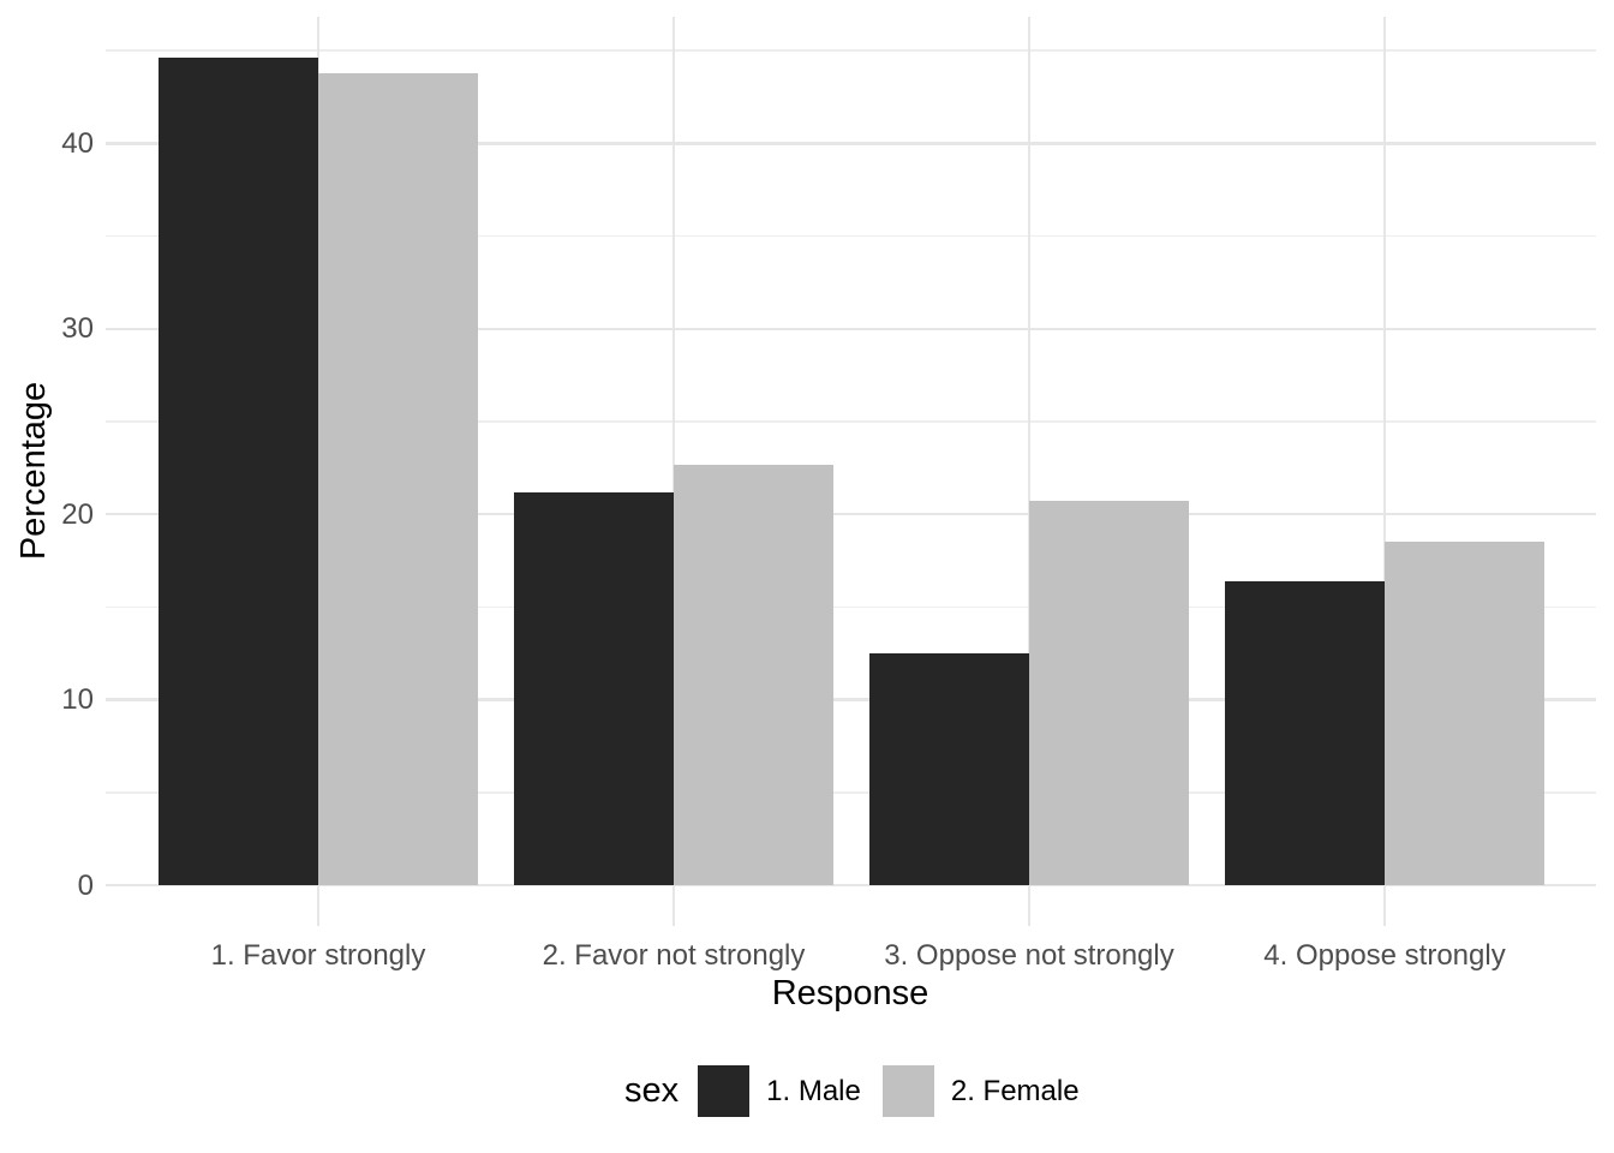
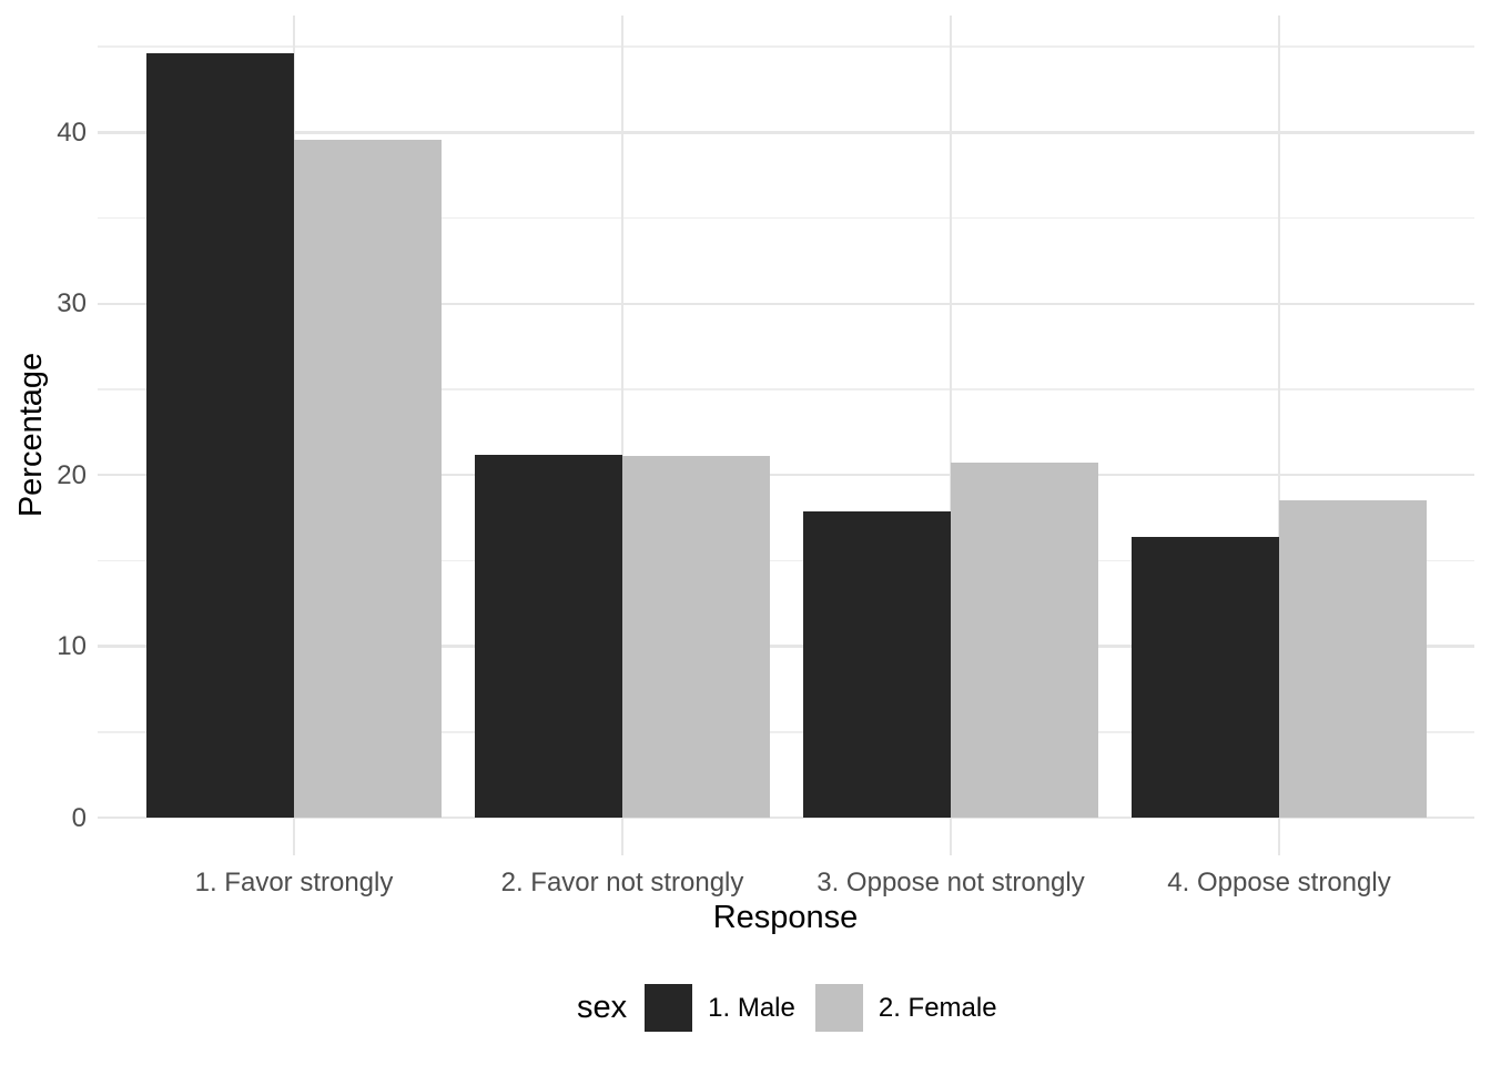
2. Female/1. Favor strongly: 43.8 -> 39.6
2. Female/2. Favor not strongly: 22.7 -> 21.1
1. Male/3. Oppose not strongly: 12.5 -> 17.9
